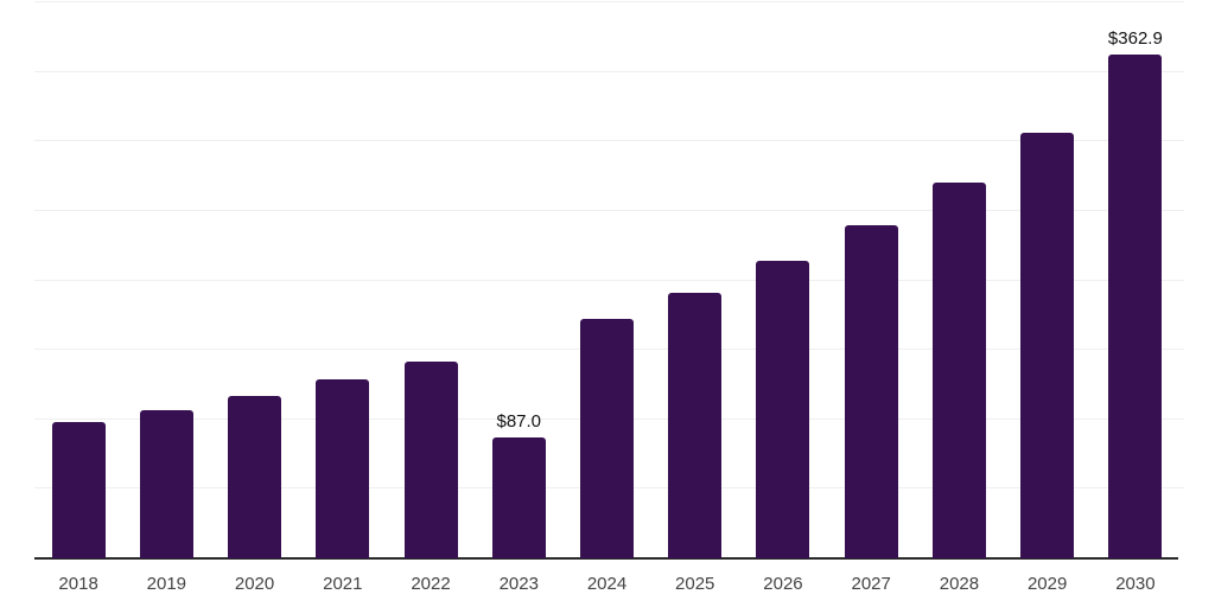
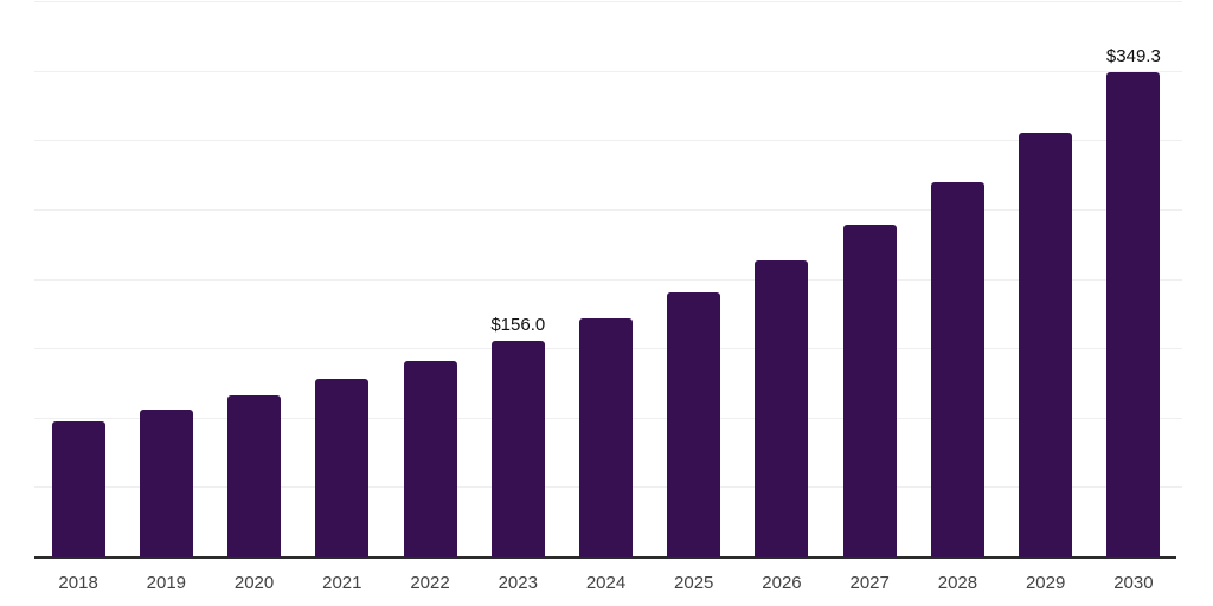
2023: $87.0 -> $156.0
2030: $362.9 -> $349.3
